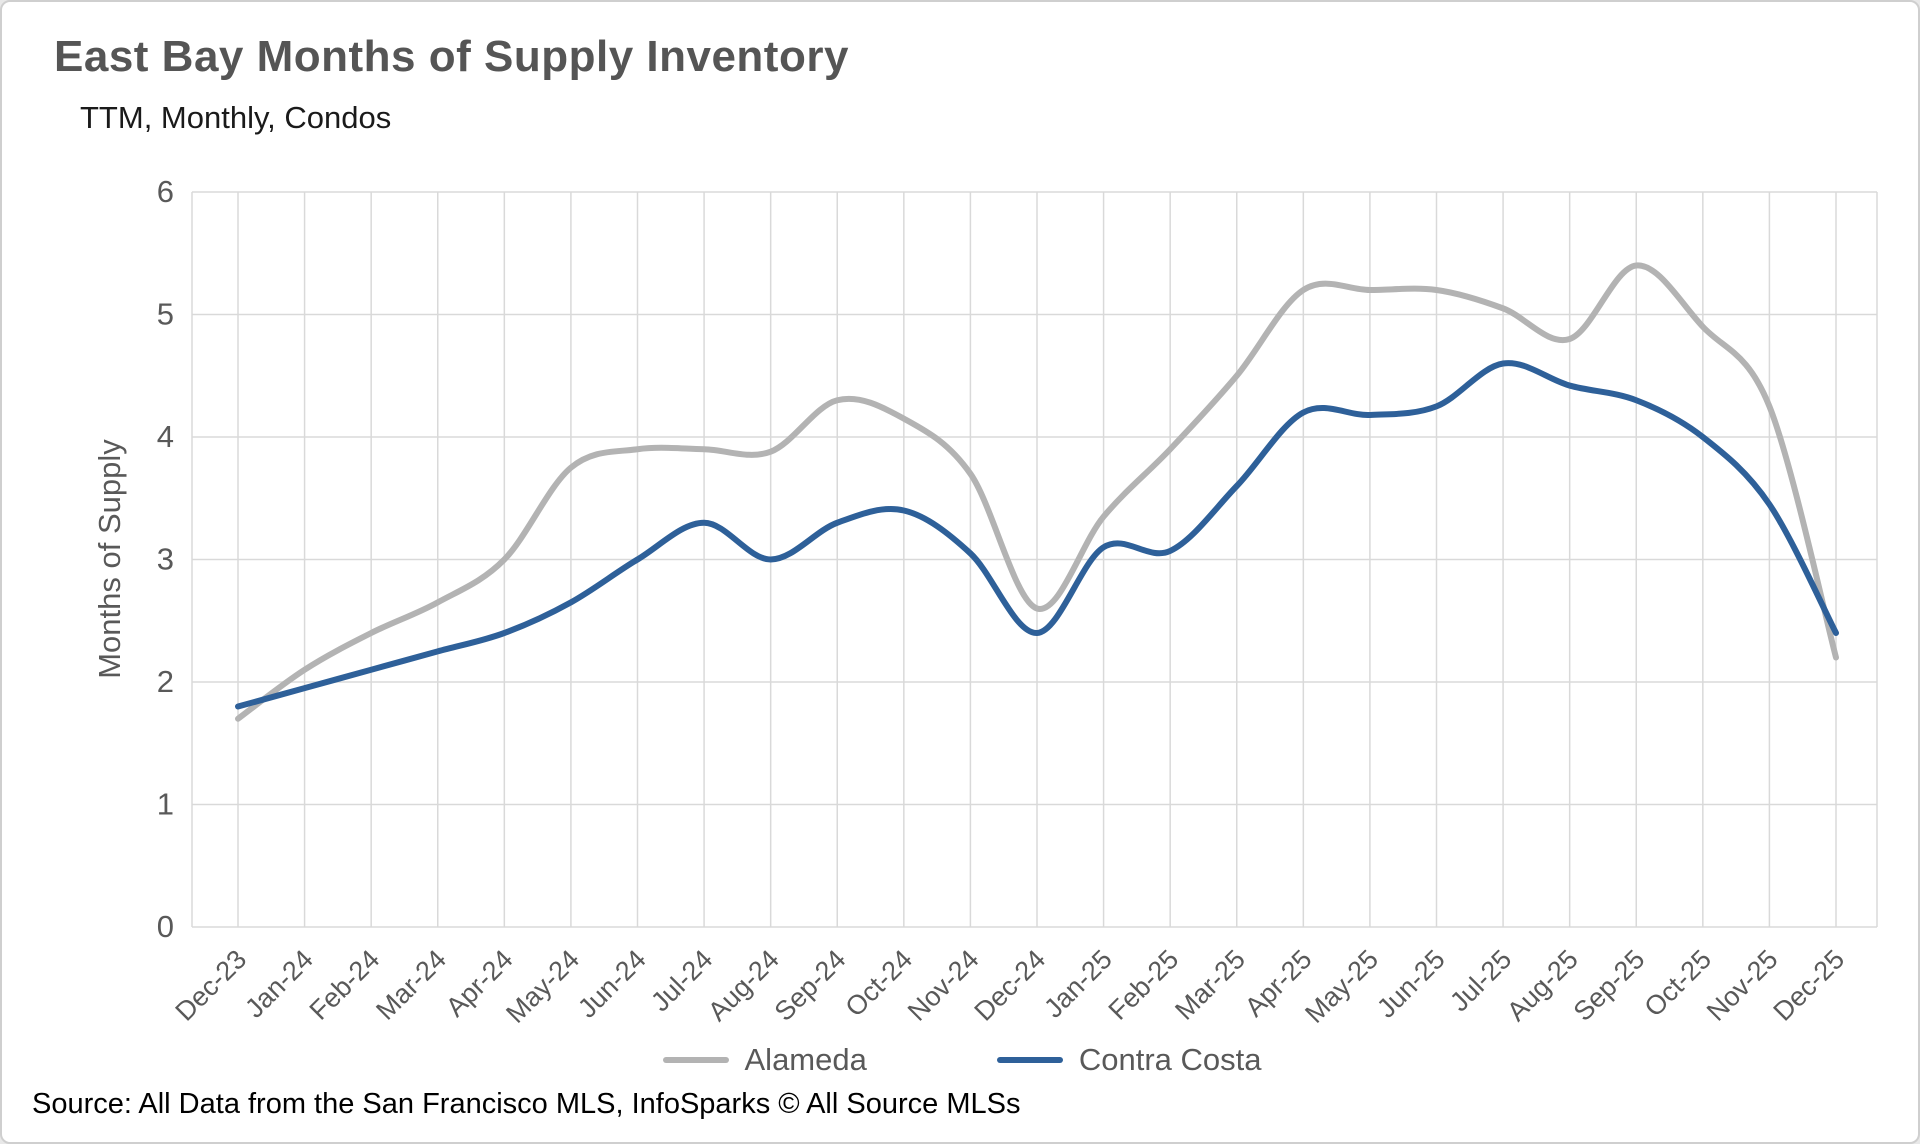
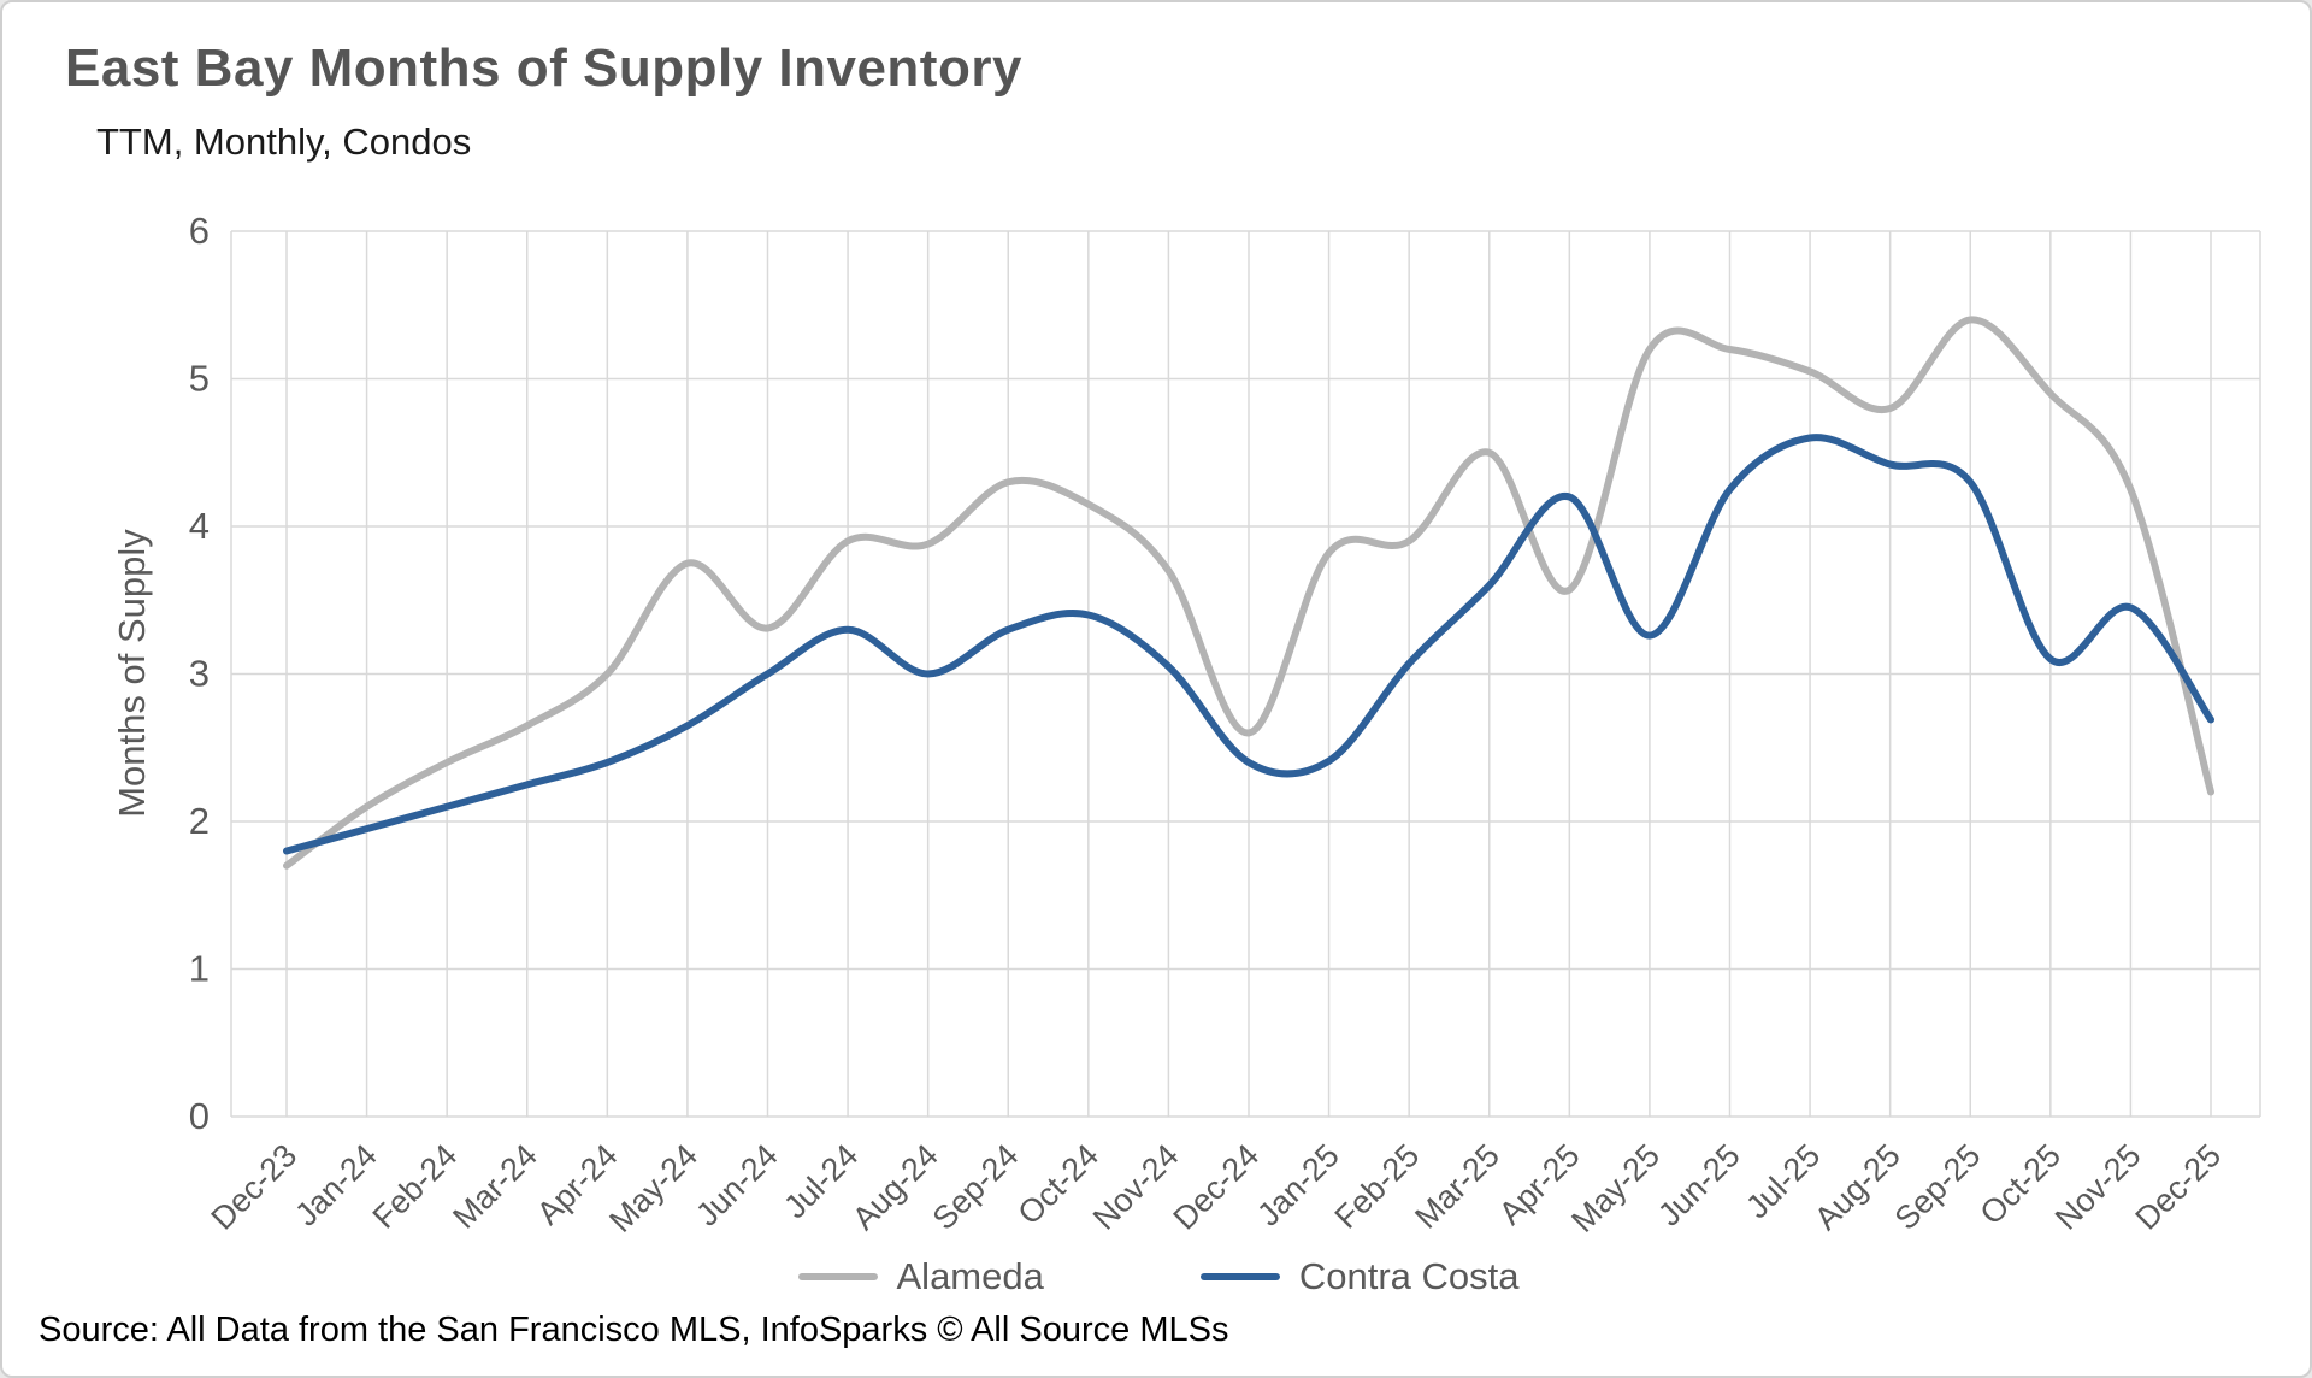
Alameda/Jun-24: 3.90 -> 3.31
Alameda/Jan-25: 3.35 -> 3.82
Contra Costa/Jan-25: 3.10 -> 2.41
Alameda/Apr-25: 5.20 -> 3.57
Contra Costa/May-25: 4.18 -> 3.26
Contra Costa/Oct-25: 4.00 -> 3.10
Contra Costa/Dec-25: 2.40 -> 2.69
